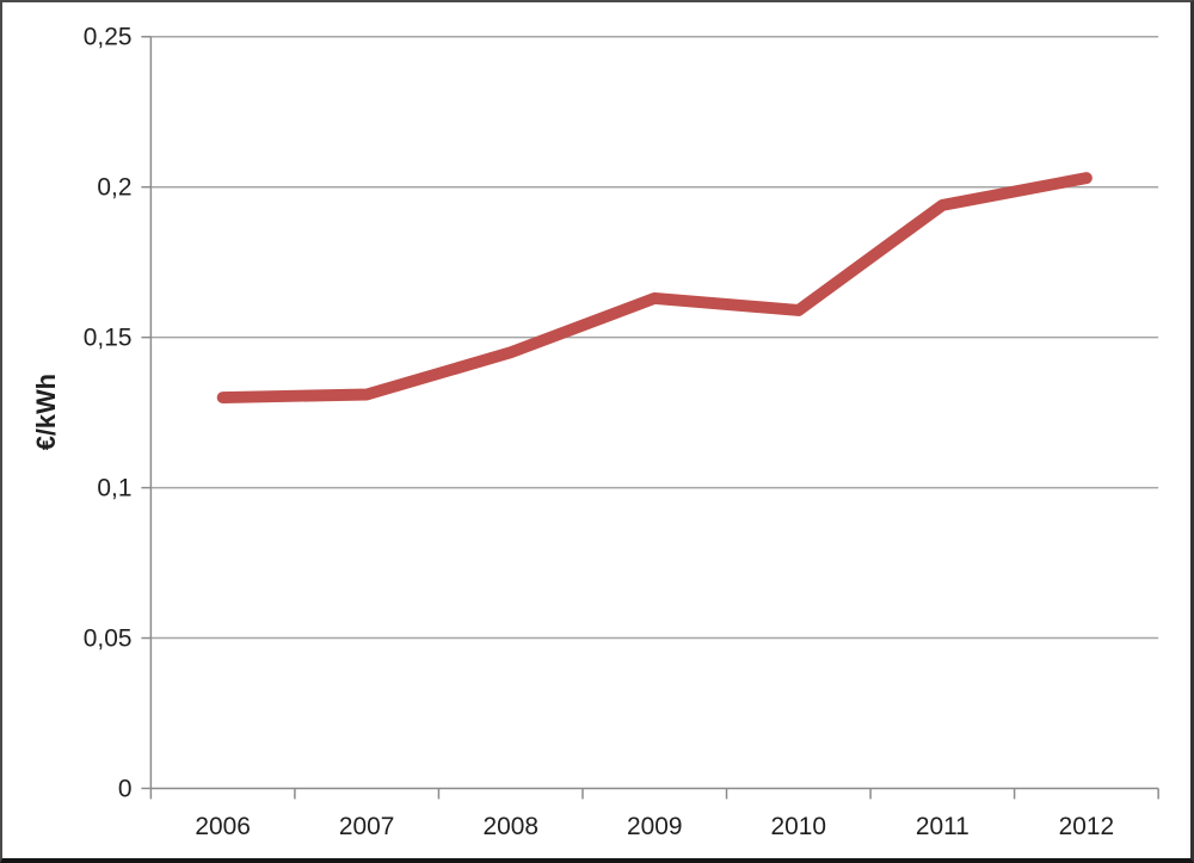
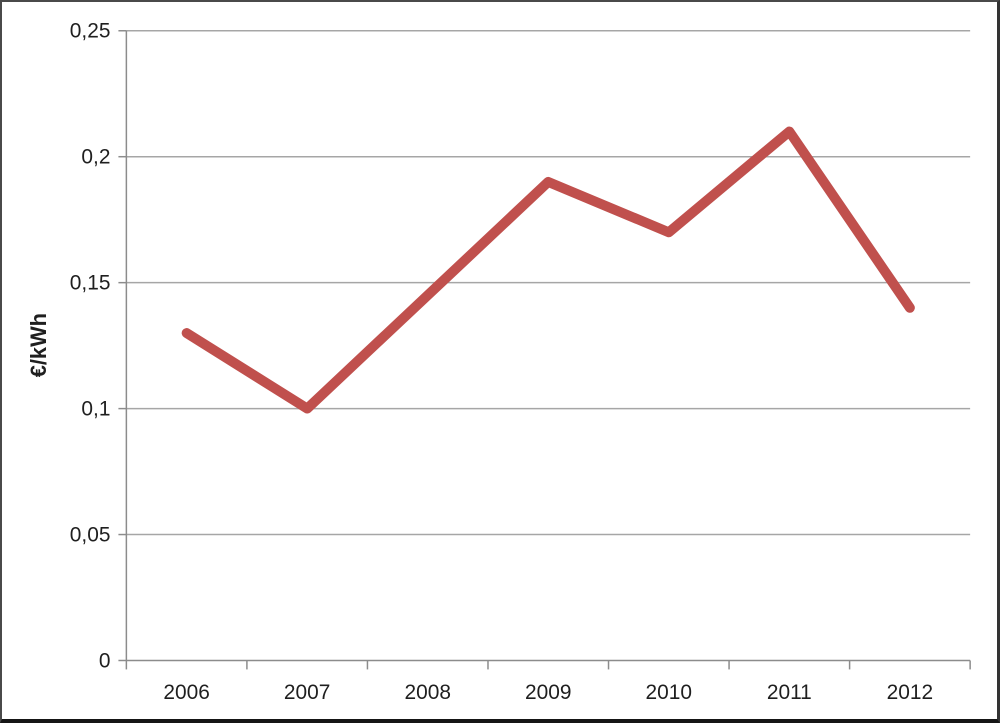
2007: 0,13 -> 0,10
2009: 0,16 -> 0,19
2010: 0,16 -> 0,17
2011: 0,19 -> 0,21
2012: 0,20 -> 0,14
